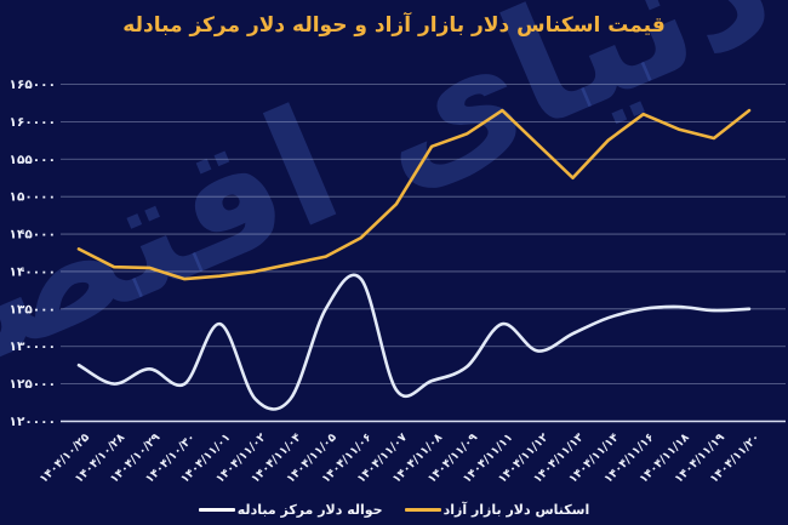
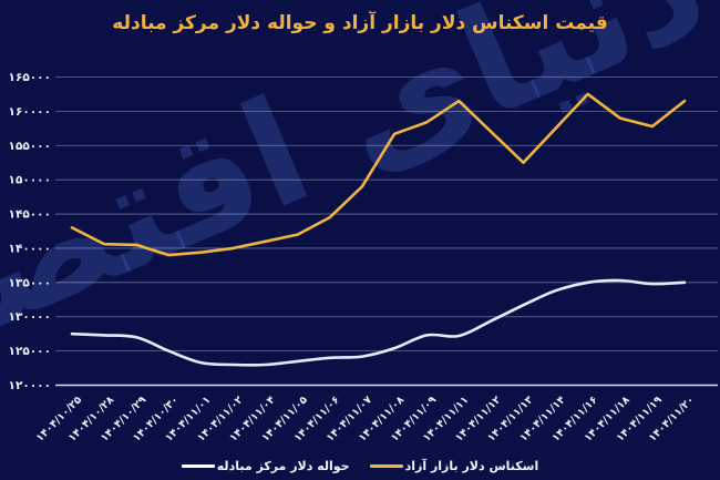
حواله دلار مرکز مبادله/۱۴۰۴/۱۰/۲۸: 125000 -> 127000
حواله دلار مرکز مبادله/۱۴۰۴/۱۱/۰۱: 133000 -> 123000
حواله دلار مرکز مبادله/۱۴۰۴/۱۱/۰۵: 135000 -> 124000
حواله دلار مرکز مبادله/۱۴۰۴/۱۱/۰۶: 139000 -> 124000
حواله دلار مرکز مبادله/۱۴۰۴/۱۱/۱۱: 133000 -> 127000
اسکناس دلار بازار آزاد/۱۴۰۴/۱۱/۱۶: 161000 -> 162000
